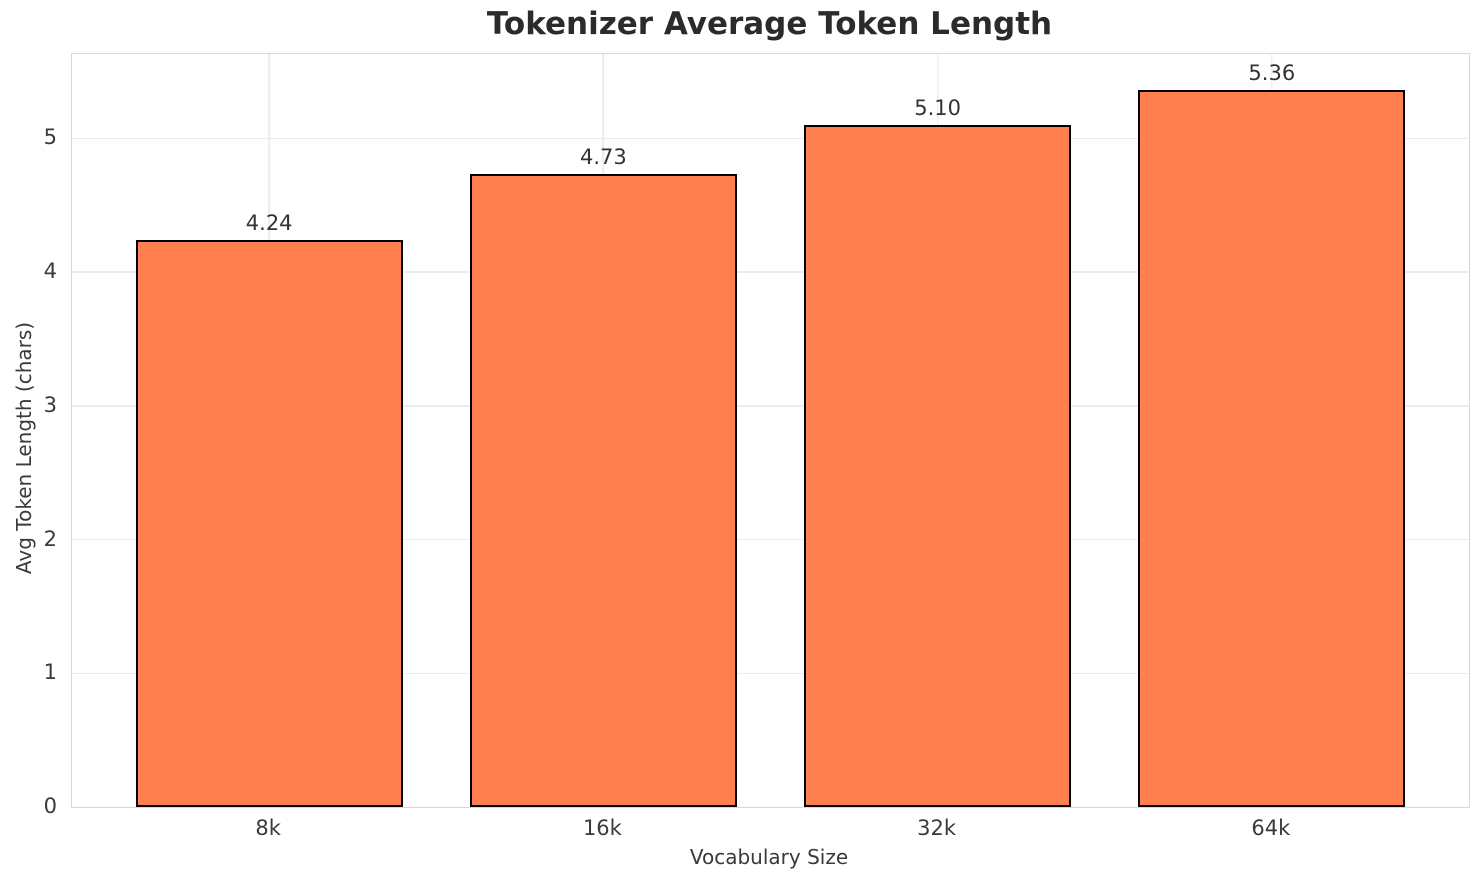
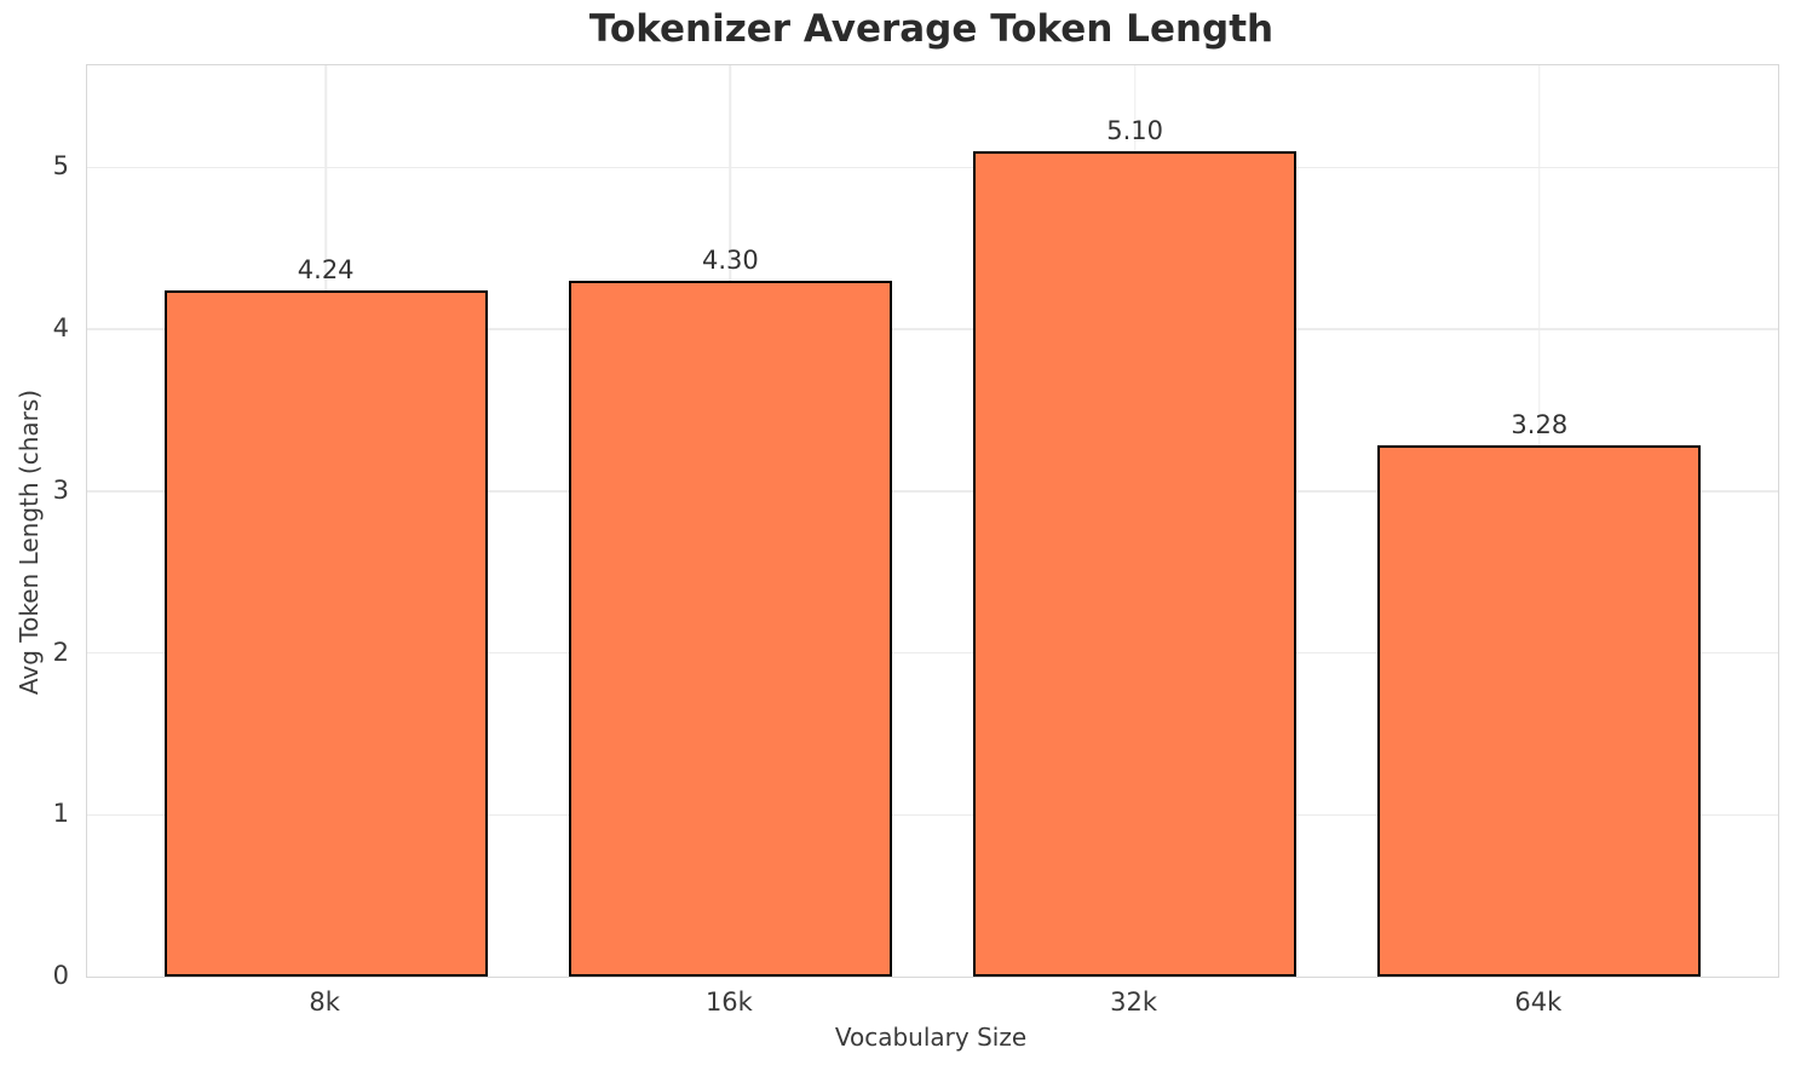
16k: 4.73 -> 4.30
64k: 5.36 -> 3.28
